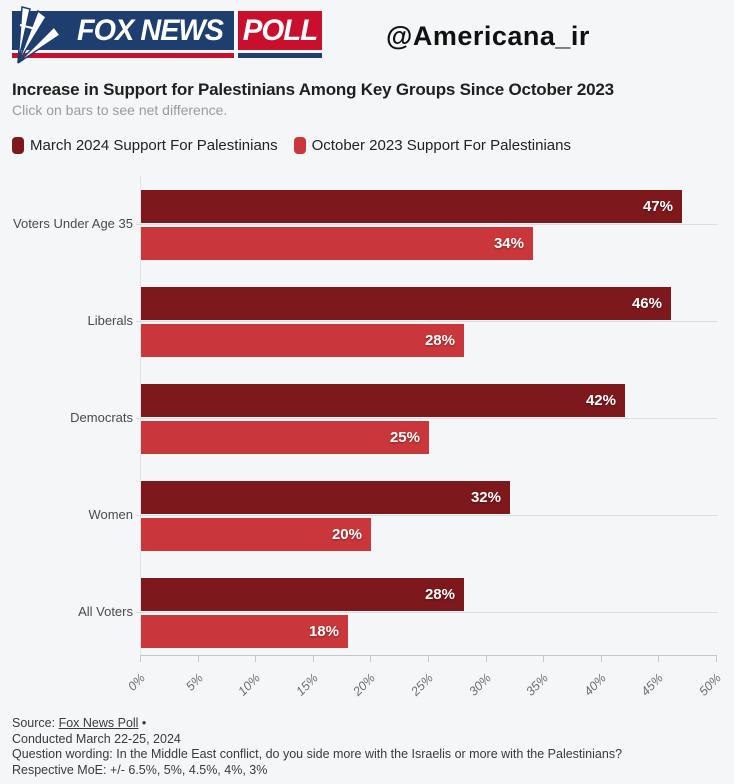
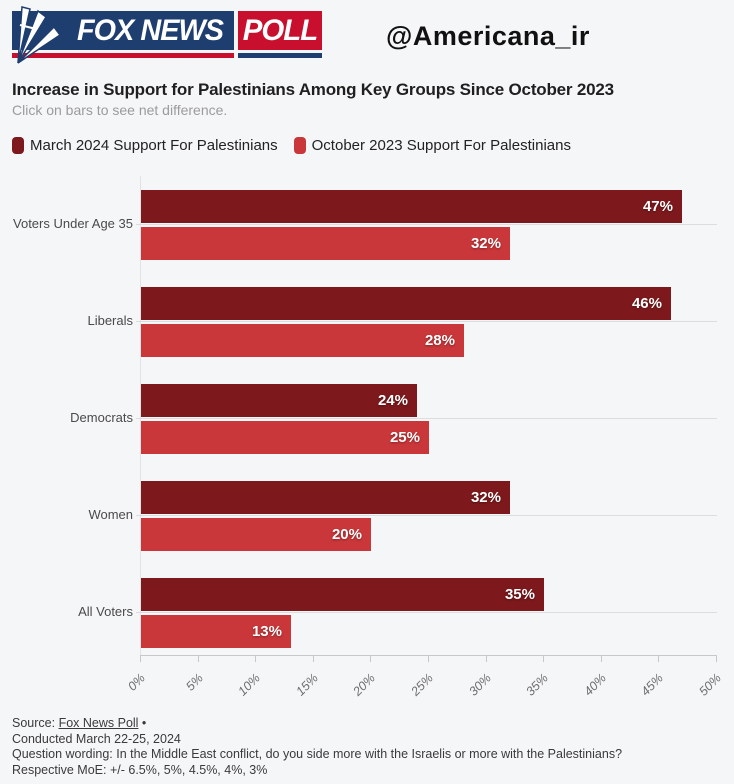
October 2023 Support For Palestinians/Voters Under Age 35: 34% -> 32%
March 2024 Support For Palestinians/Democrats: 42% -> 24%
March 2024 Support For Palestinians/All Voters: 28% -> 35%
October 2023 Support For Palestinians/All Voters: 18% -> 13%
